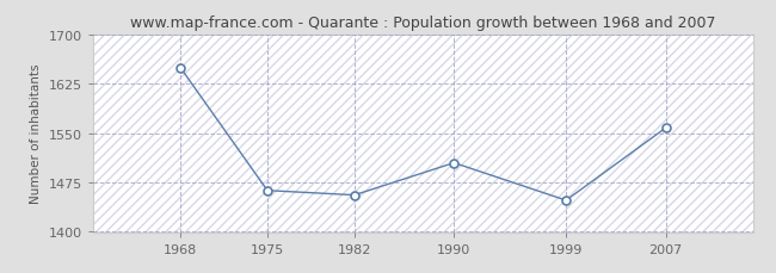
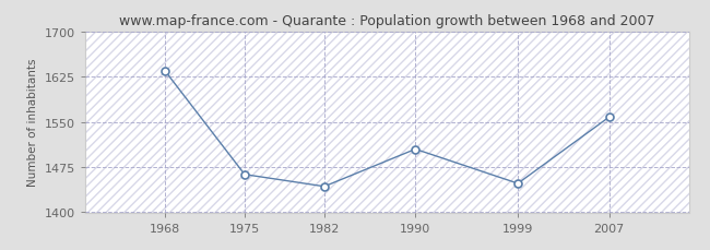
1968: 1650 -> 1635
1982: 1456 -> 1443
